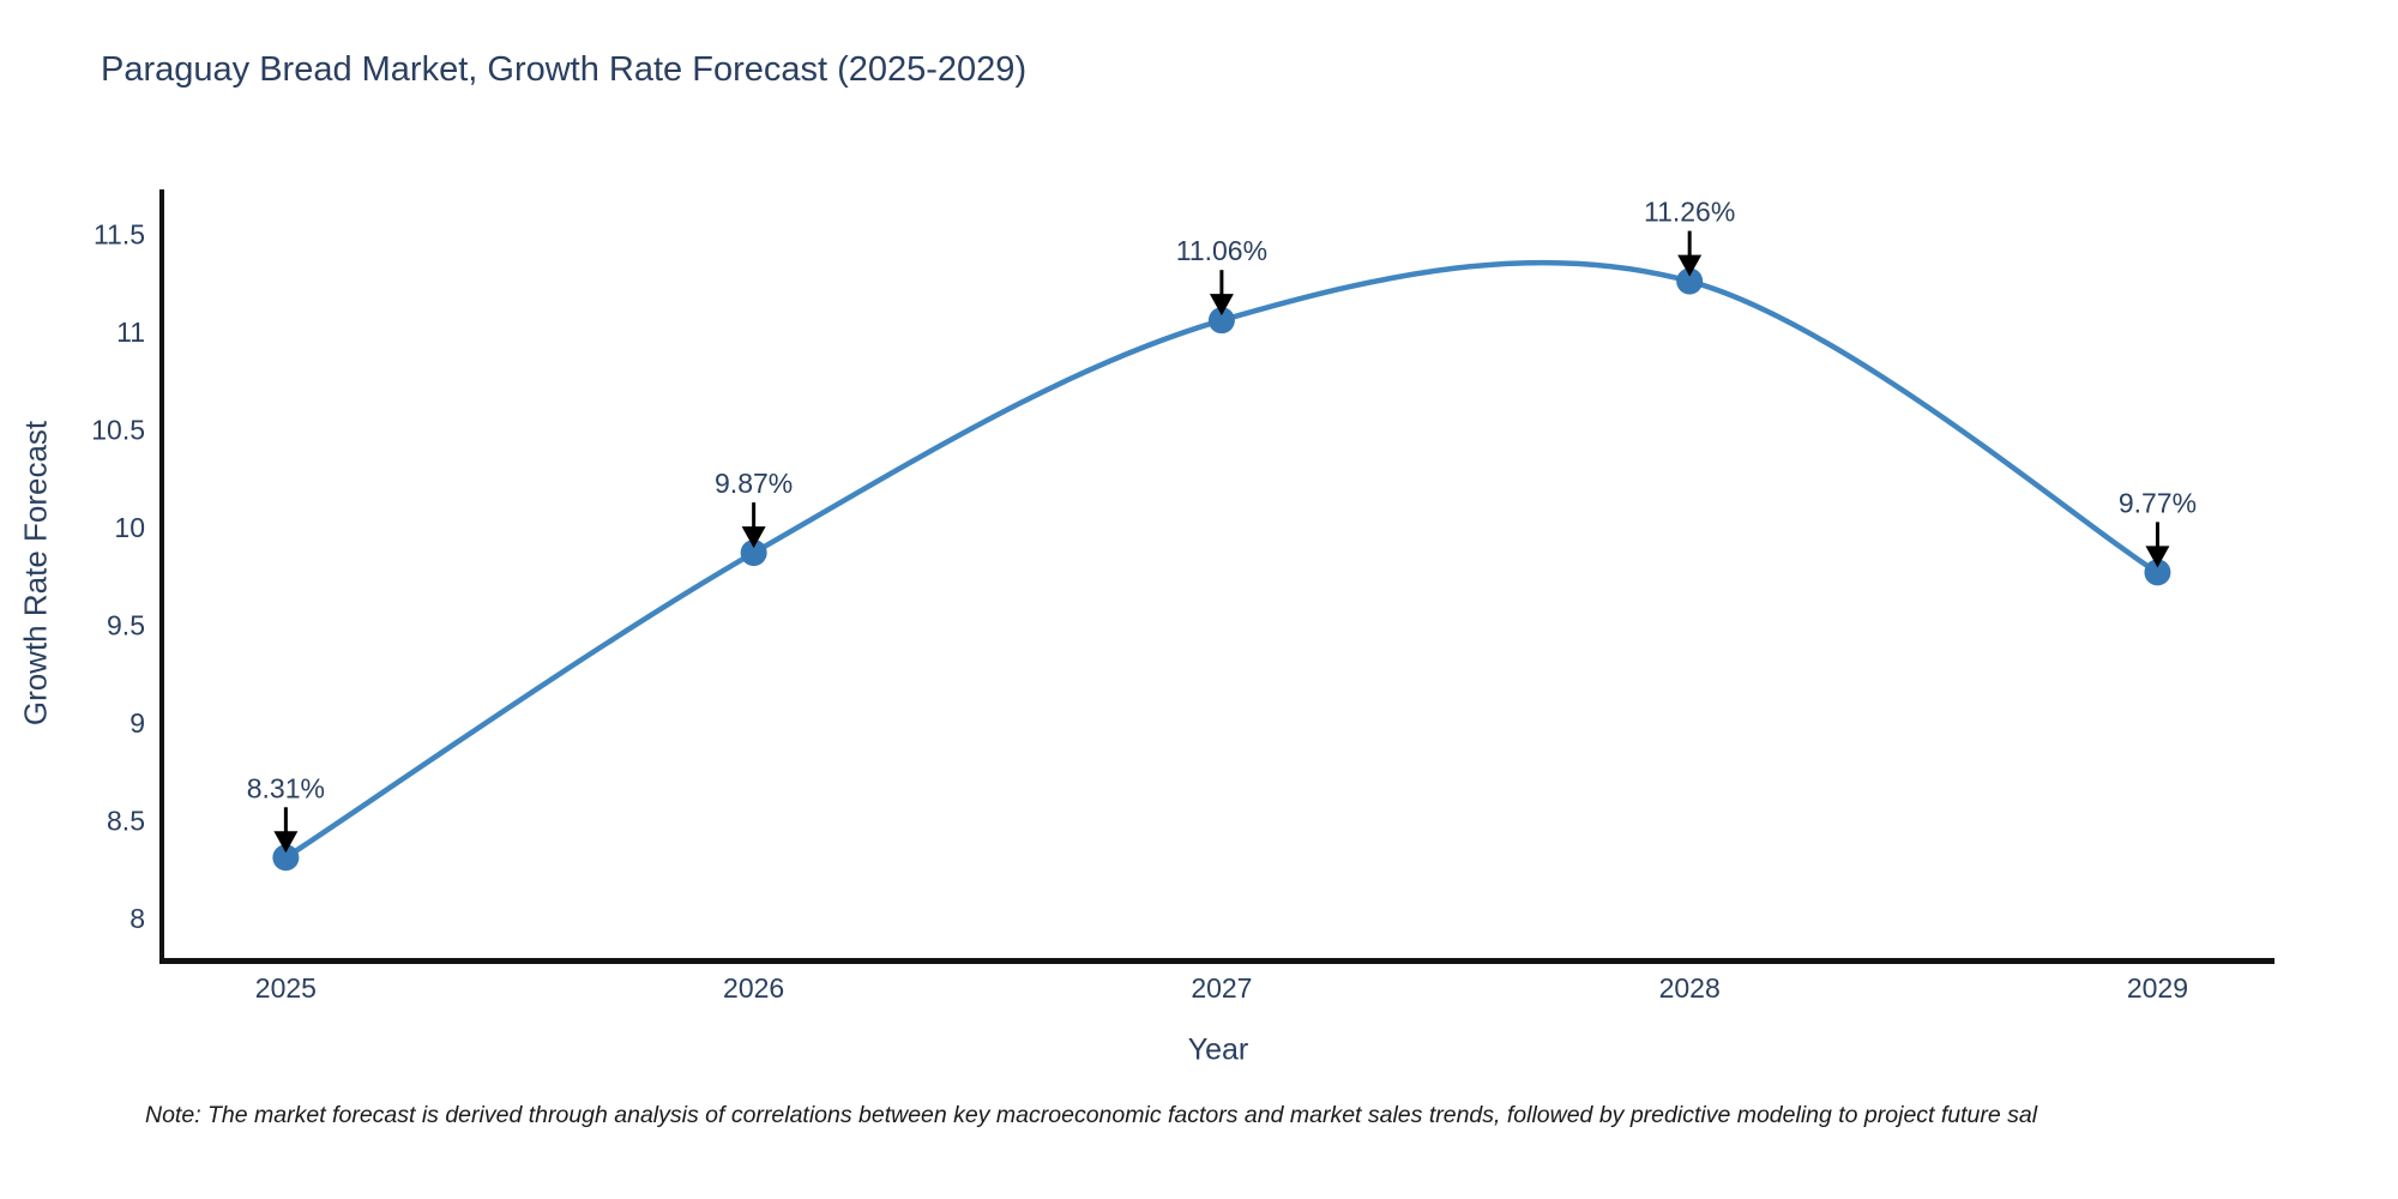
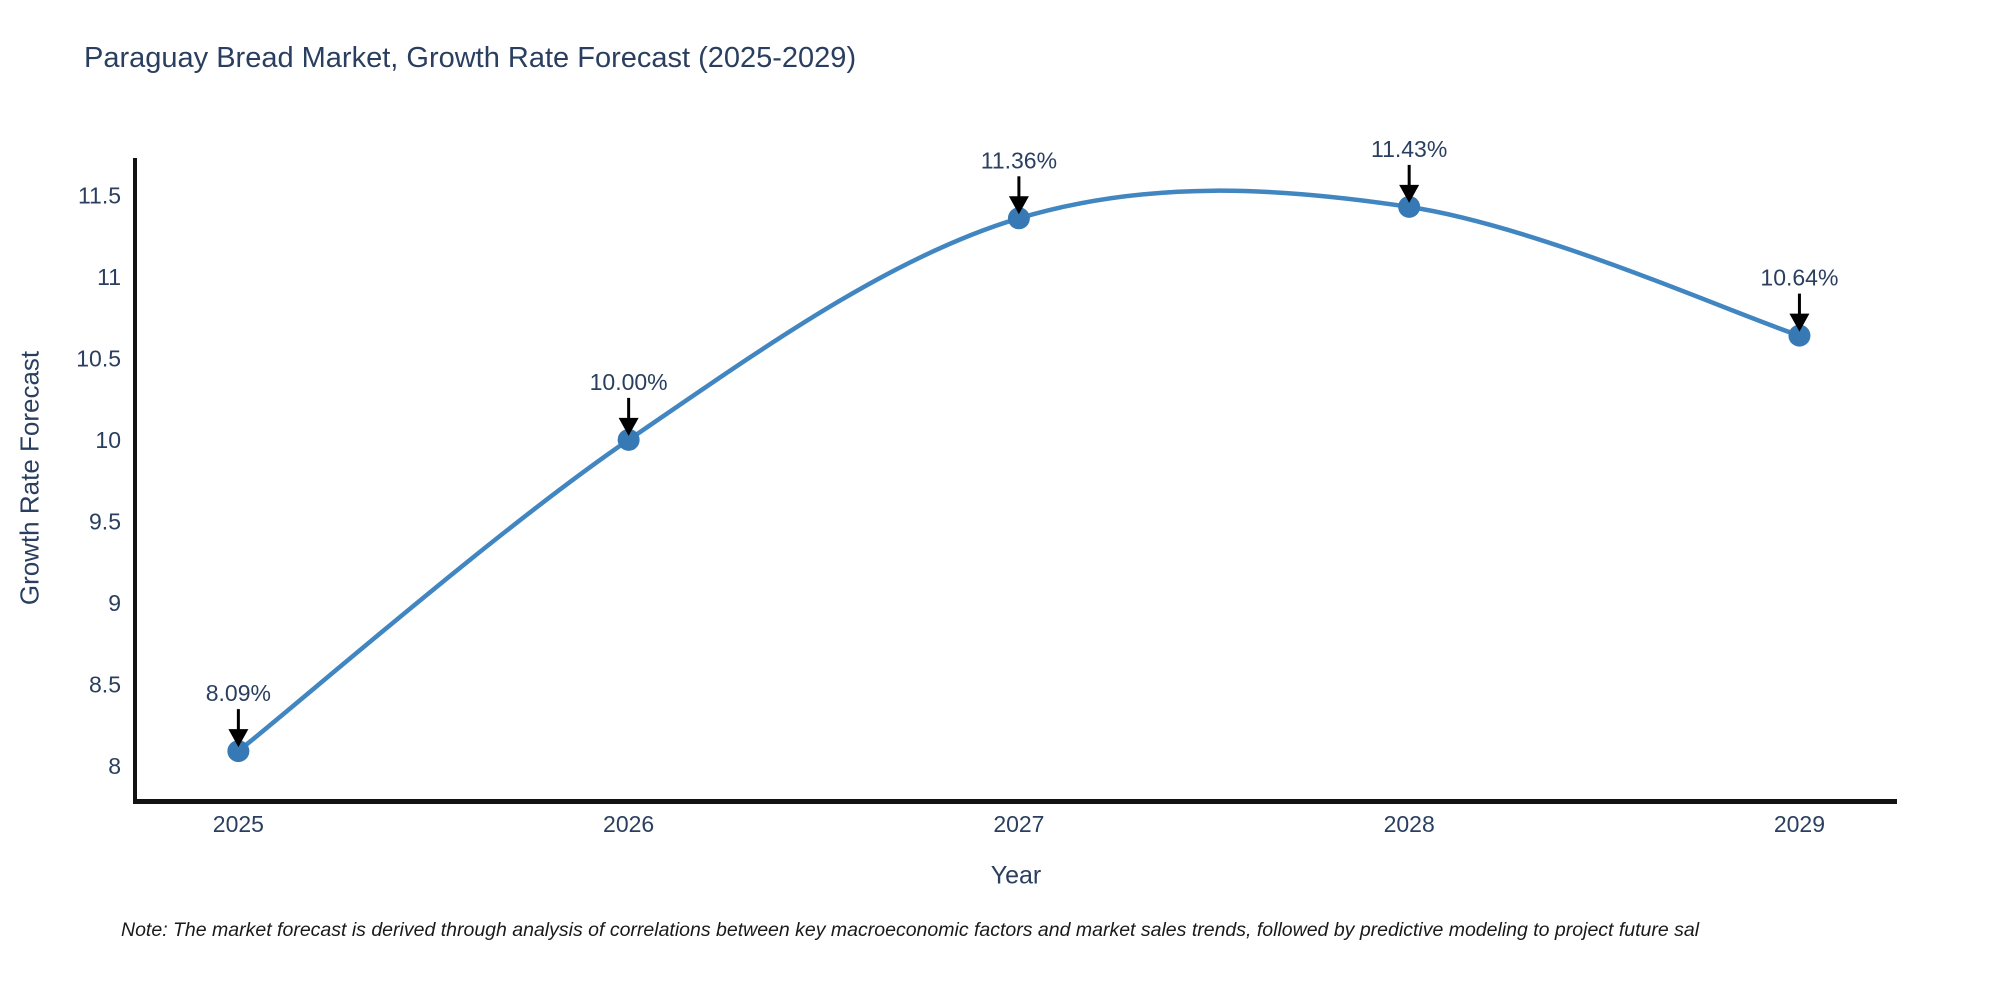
2025: 8.31% -> 8.09%
2026: 9.87% -> 10.00%
2027: 11.06% -> 11.36%
2028: 11.26% -> 11.43%
2029: 9.77% -> 10.64%
